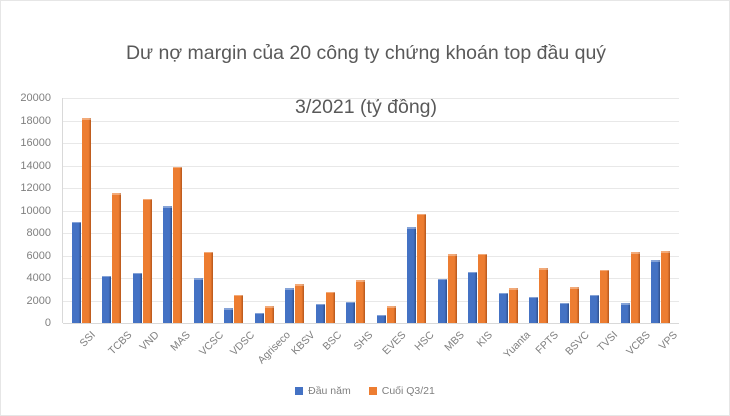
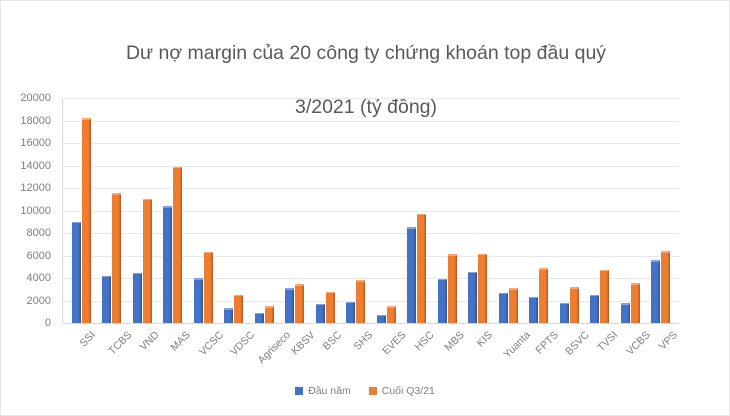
Cuối Q3/21/VCBS: 6300 -> 3600
